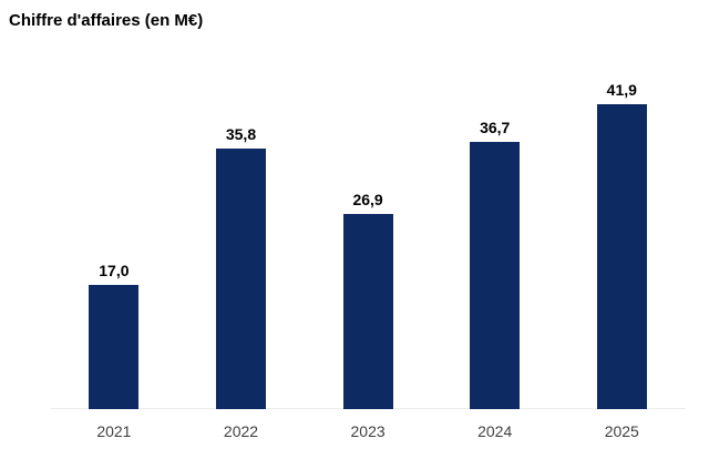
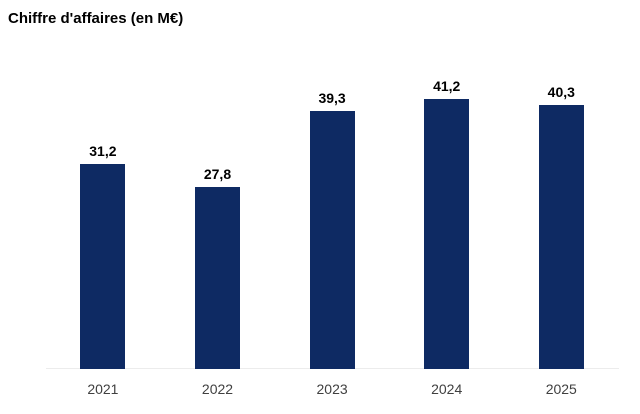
2021: 17,0 -> 31,2
2022: 35,8 -> 27,8
2023: 26,9 -> 39,3
2024: 36,7 -> 41,2
2025: 41,9 -> 40,3
